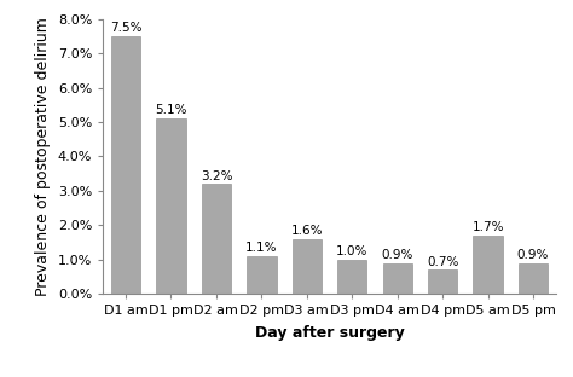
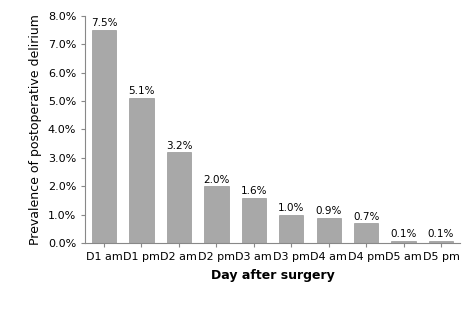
D2 pm: 1.1% -> 2.0%
D5 am: 1.7% -> 0.1%
D5 pm: 0.9% -> 0.1%
